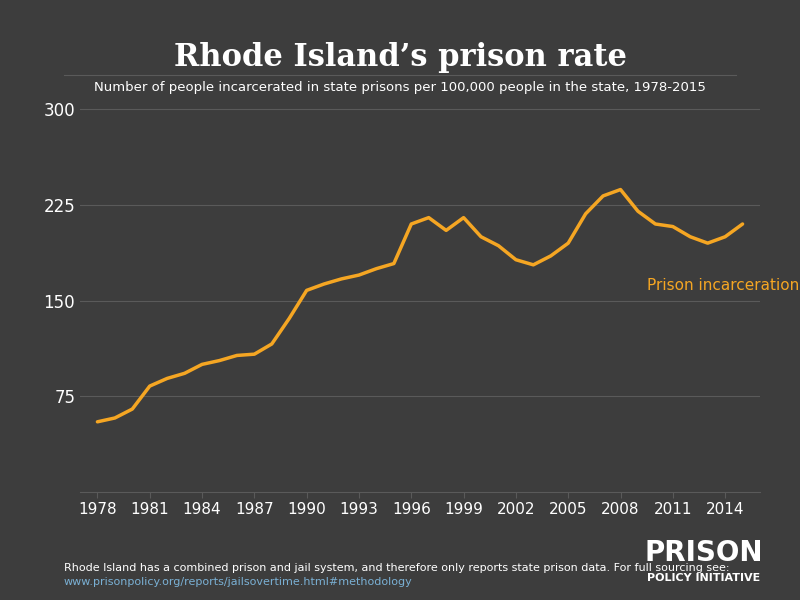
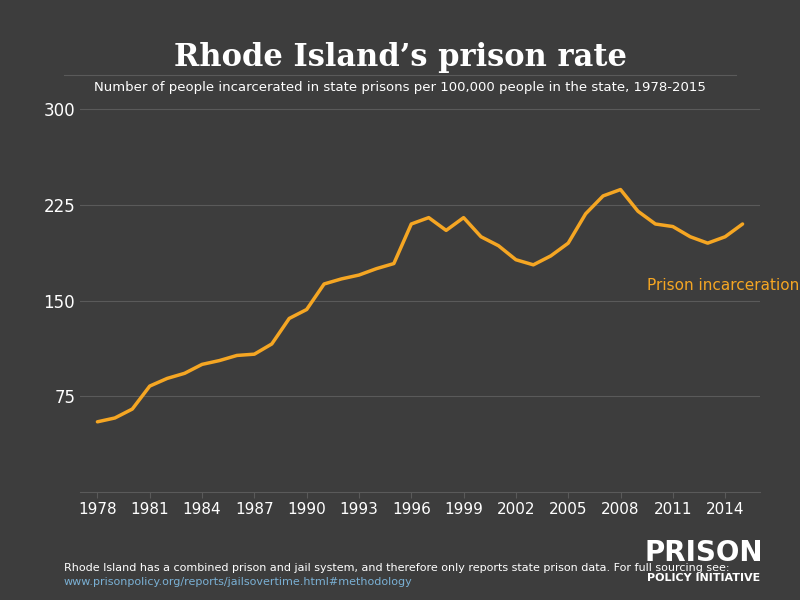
1990: 158 -> 143
